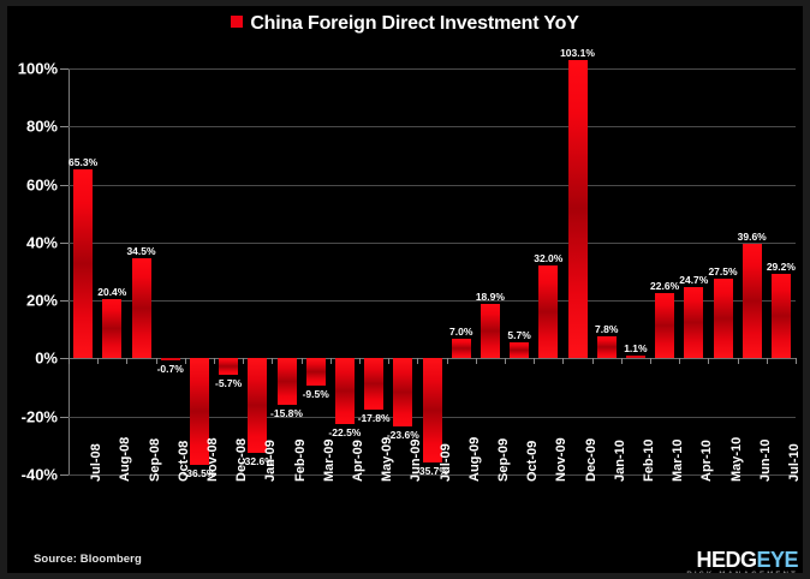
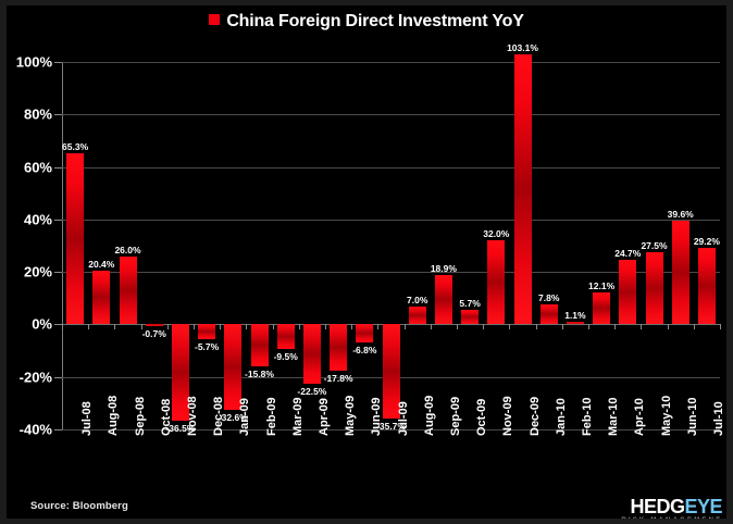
Sep-08: 34.5% -> 26.0%
Jun-09: -23.6% -> -6.8%
Mar-10: 22.6% -> 12.1%
